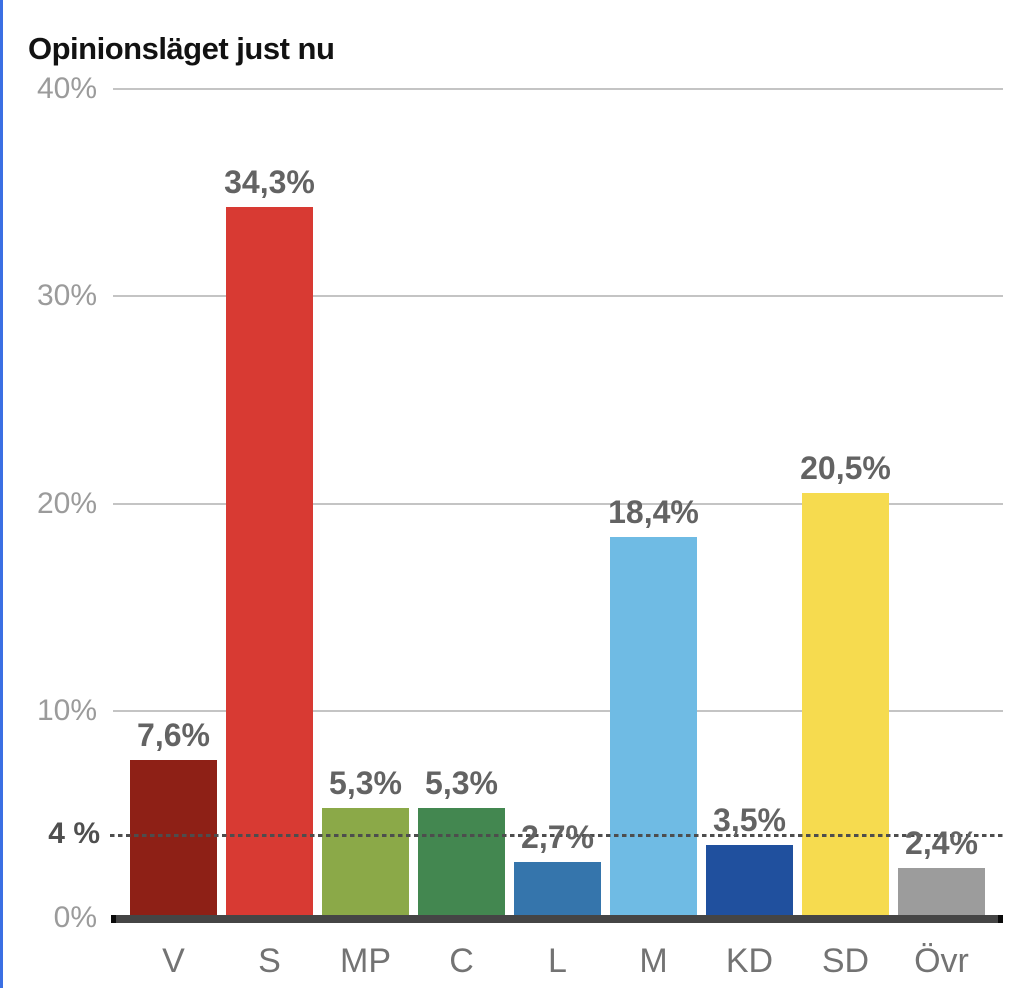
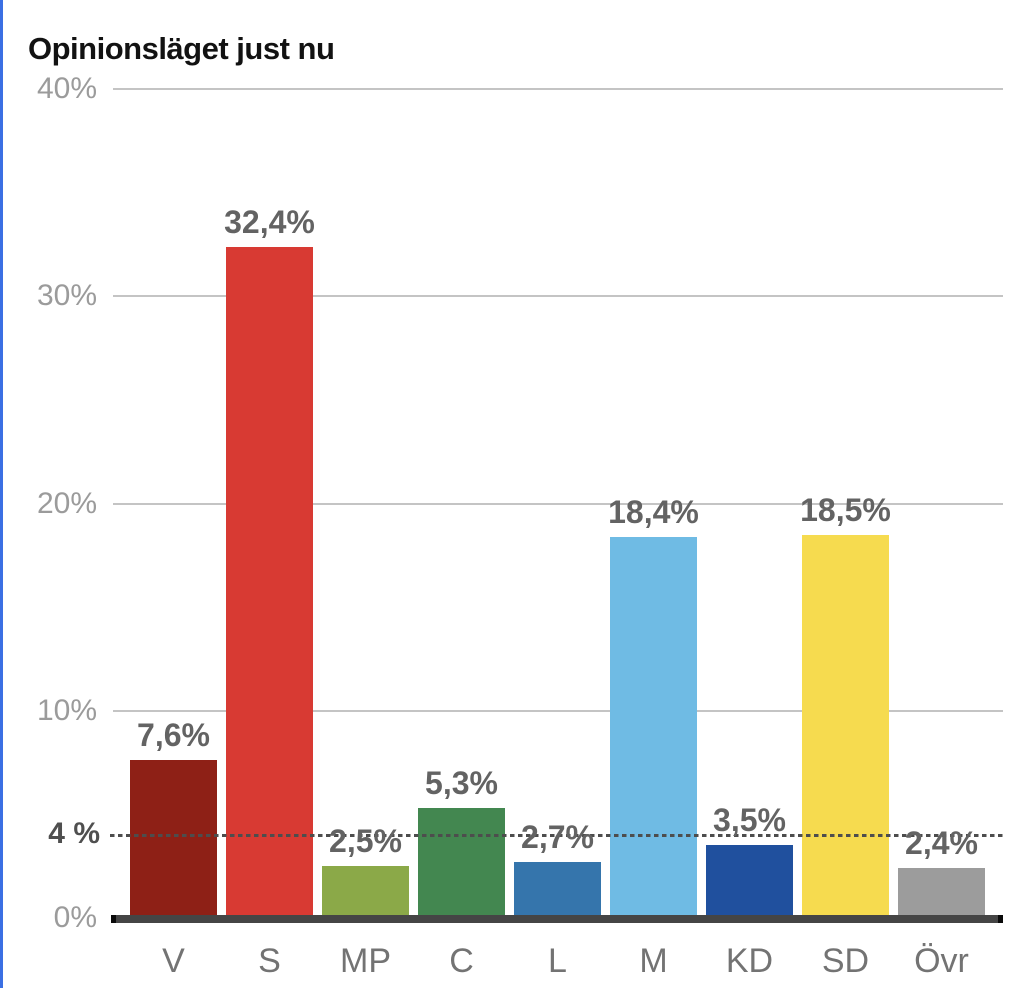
S: 34,3% -> 32,4%
MP: 5,3% -> 2,5%
SD: 20,5% -> 18,5%
